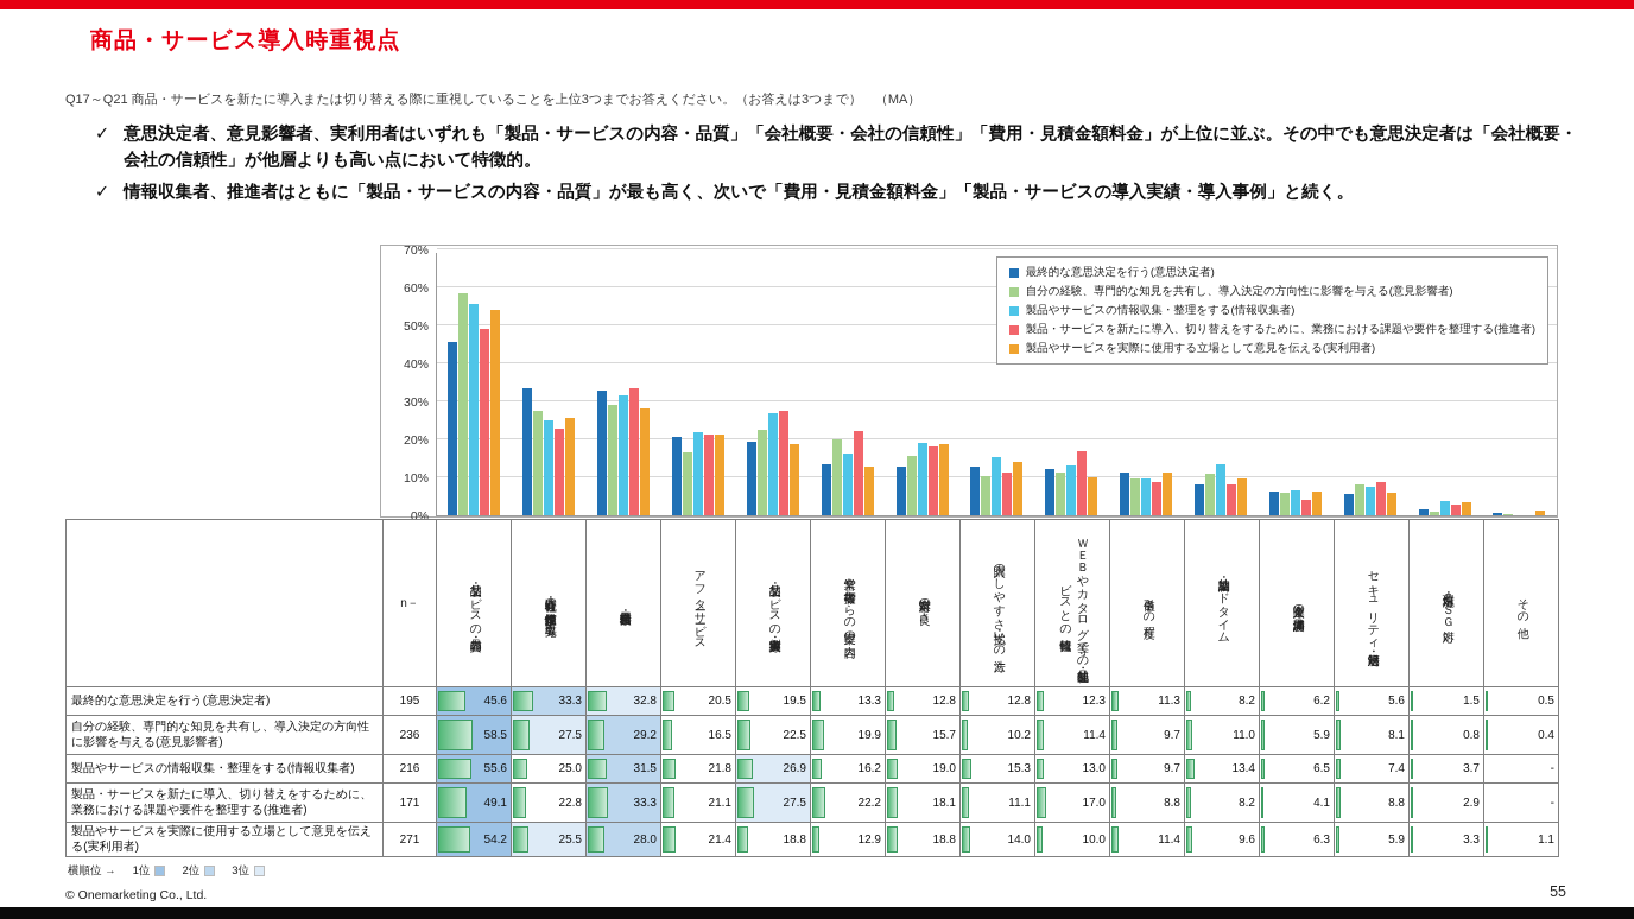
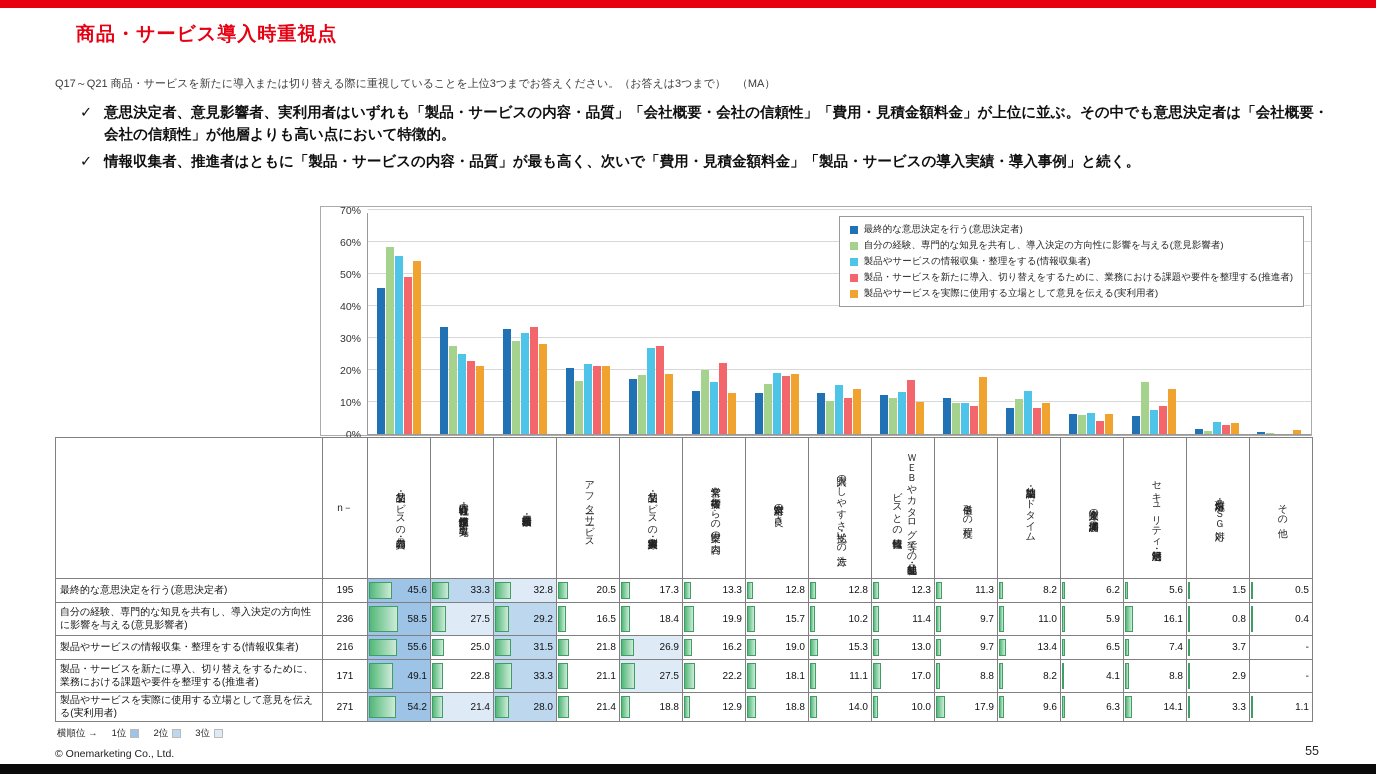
製品やサービスを実際に使用する立場として意見を伝える(実利用者)/会社概要・会社の信頼性（企業規模、取引先等）: 25.5 -> 21.4
最終的な意思決定を行う(意思決定者)/製品・サービスの導入実績・導入事例: 19.5 -> 17.3
自分の経験、専門的な知見を共有し、導入決定の方向性に影響を与える(意見影響者)/製品・サービスの導入実績・導入事例: 22.5 -> 18.4
製品やサービスを実際に使用する立場として意見を伝える(実利用者)/値引きの程度: 11.4 -> 17.9
自分の経験、専門的な知見を共有し、導入決定の方向性に影響を与える(意見影響者)/セキュリティ・法規制対応: 8.1 -> 16.1
製品やサービスを実際に使用する立場として意見を伝える(実利用者)/セキュリティ・法規制対応: 5.9 -> 14.1
